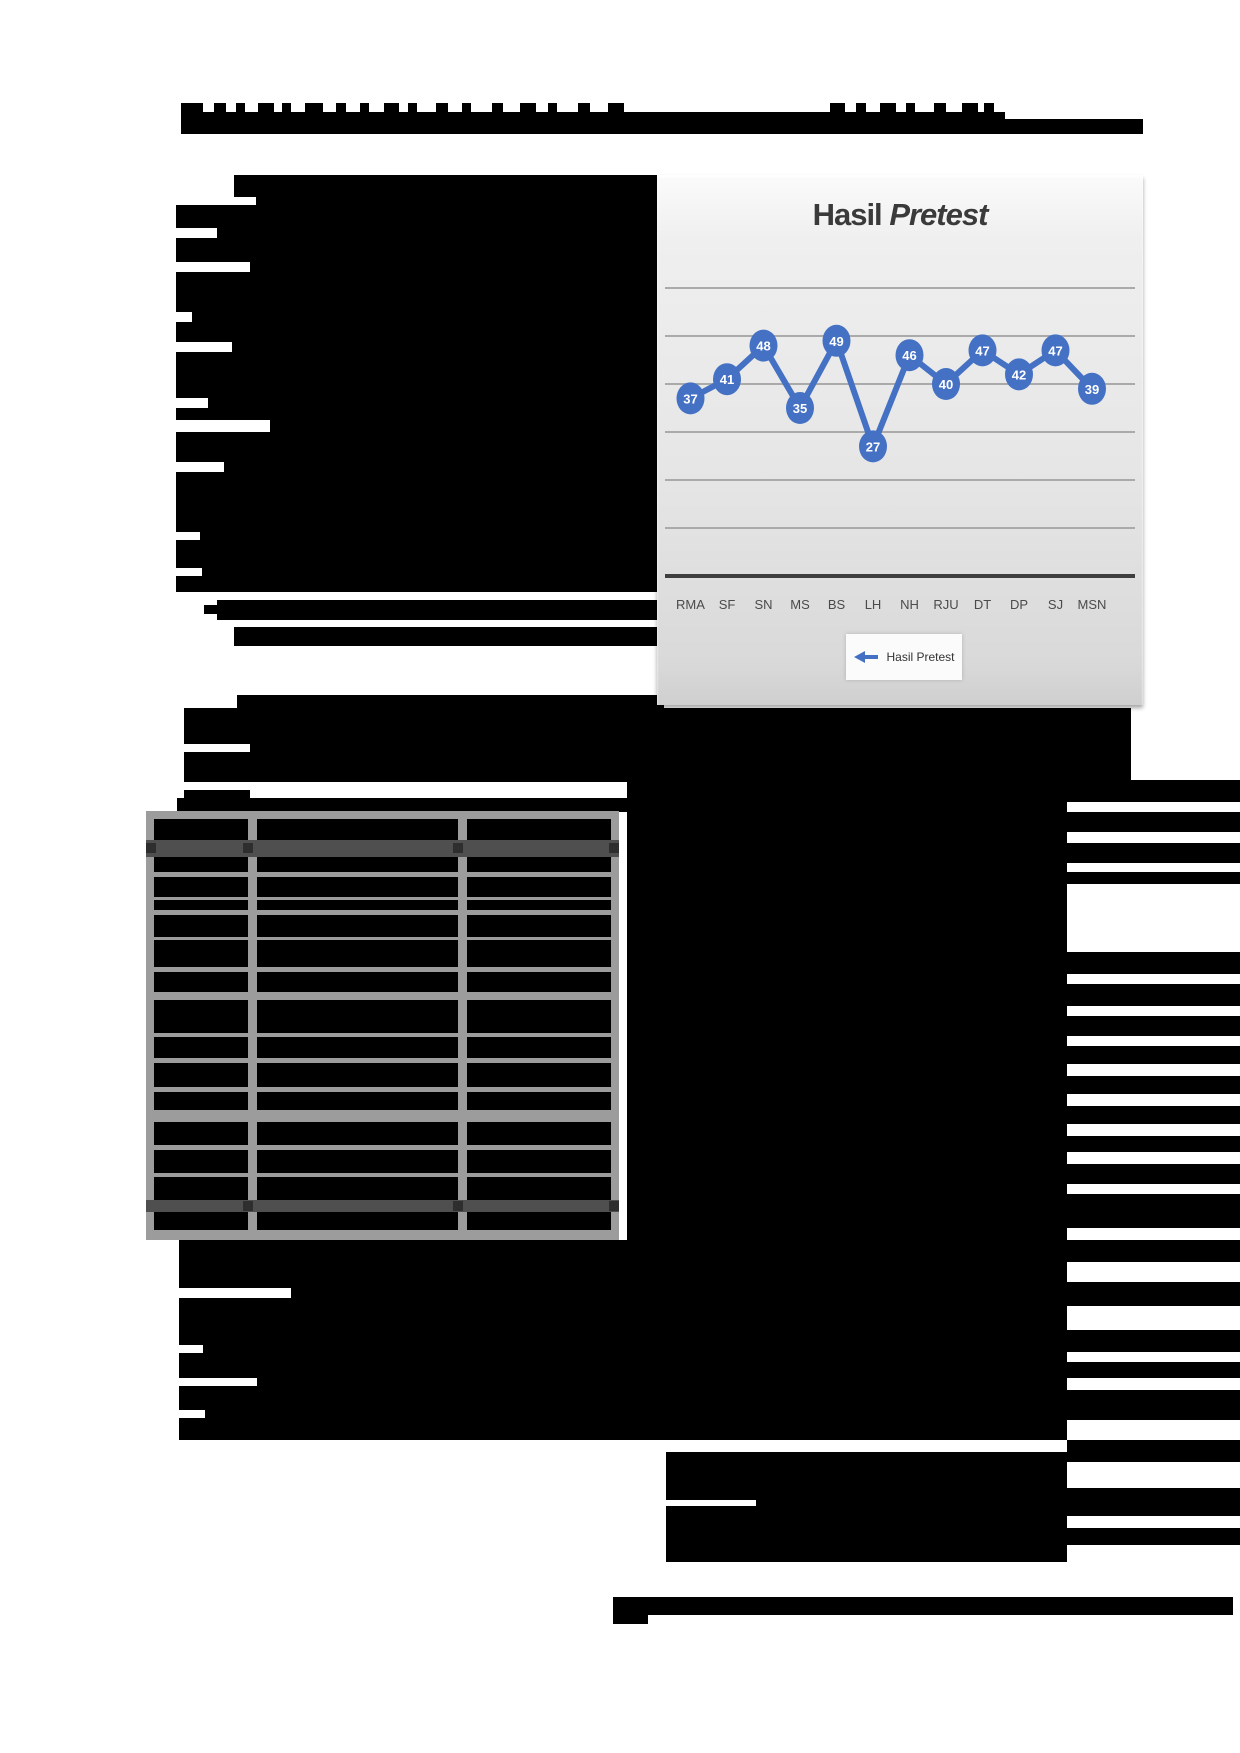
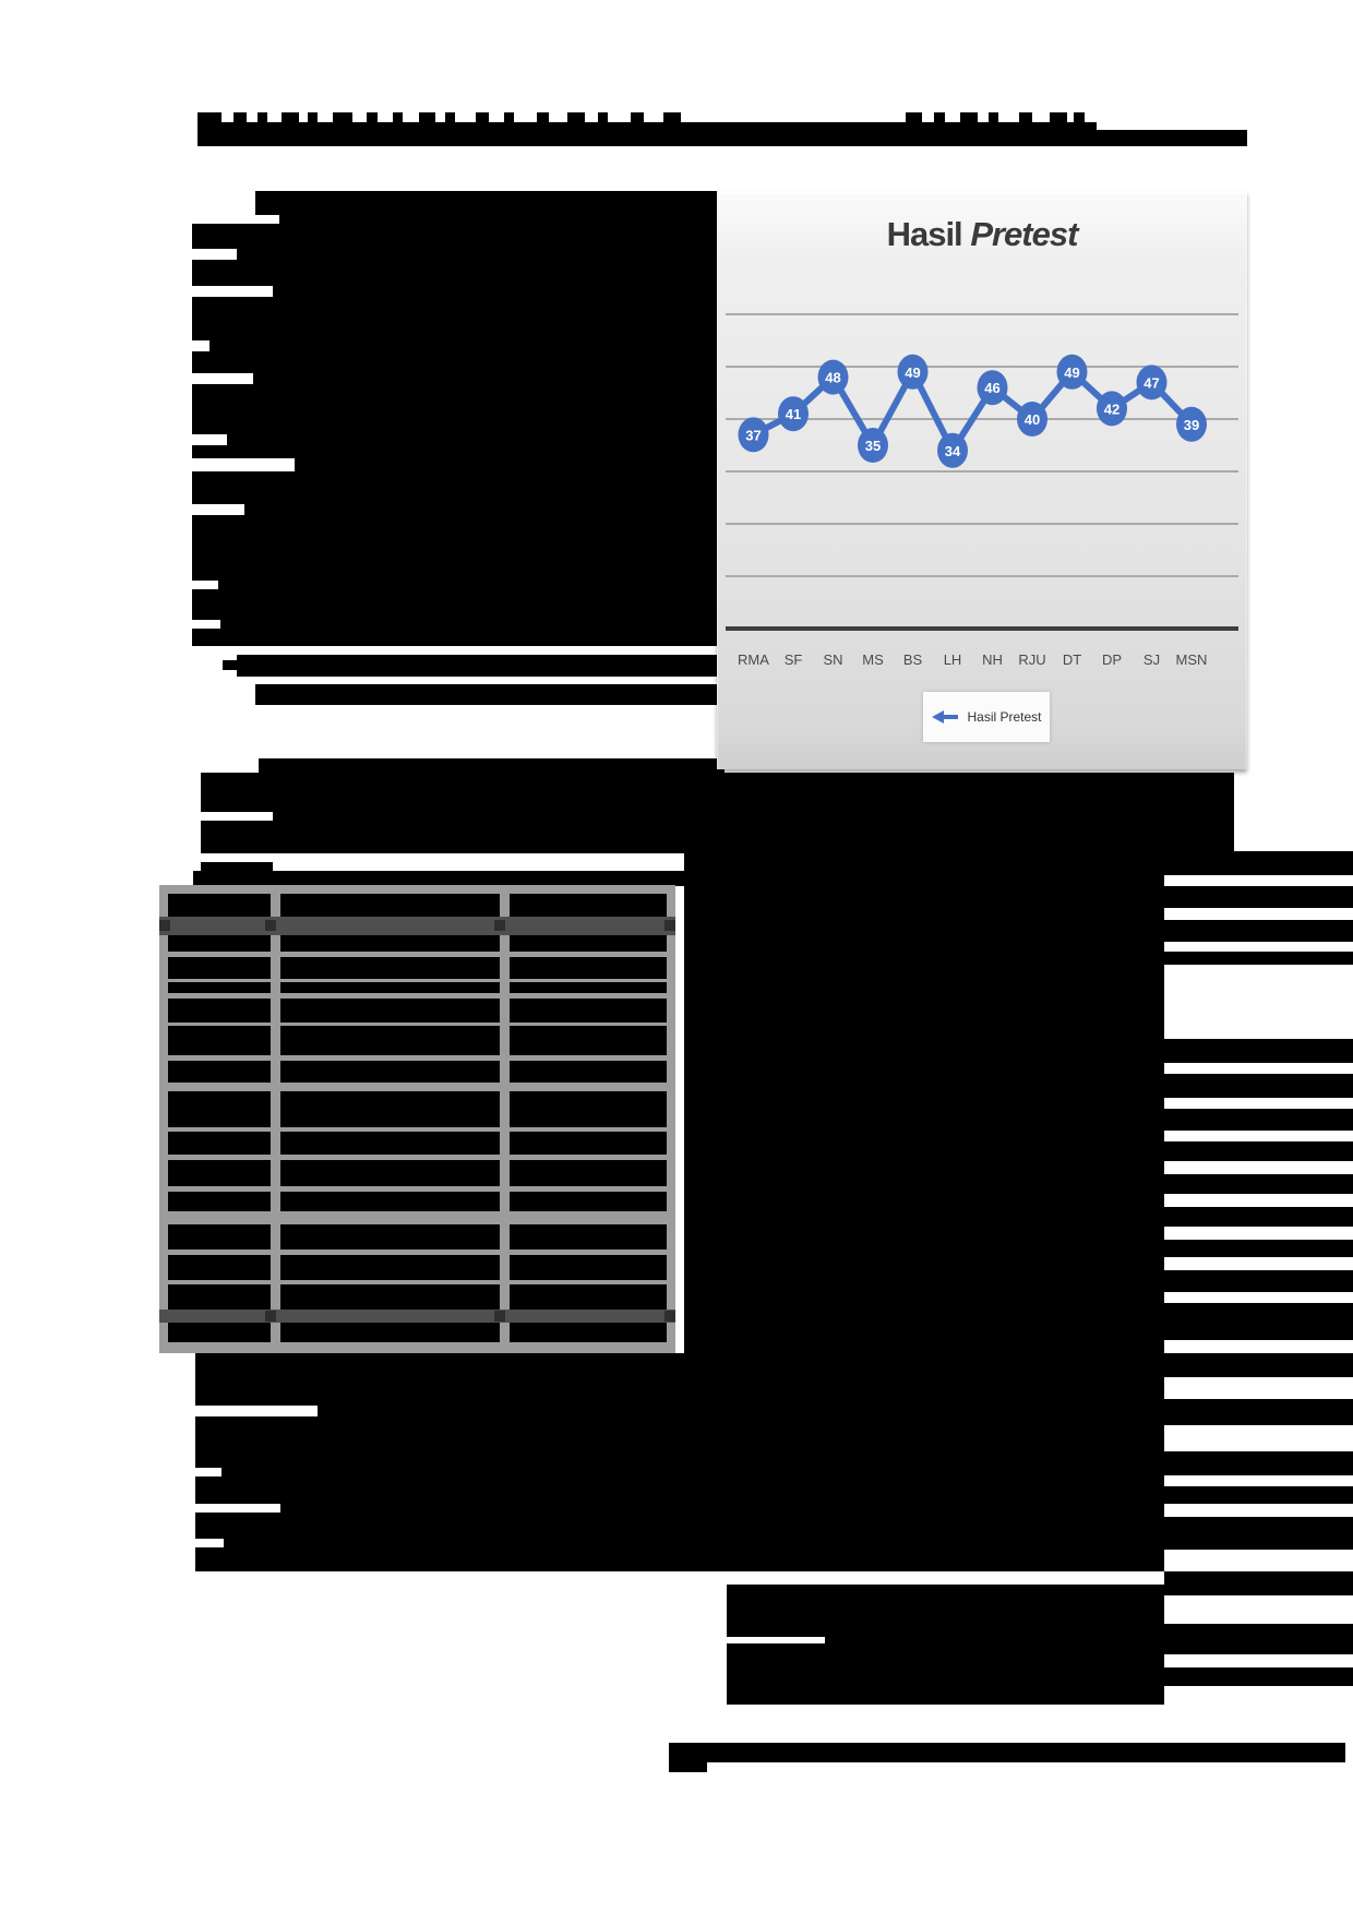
LH: 27 -> 34
DT: 47 -> 49
